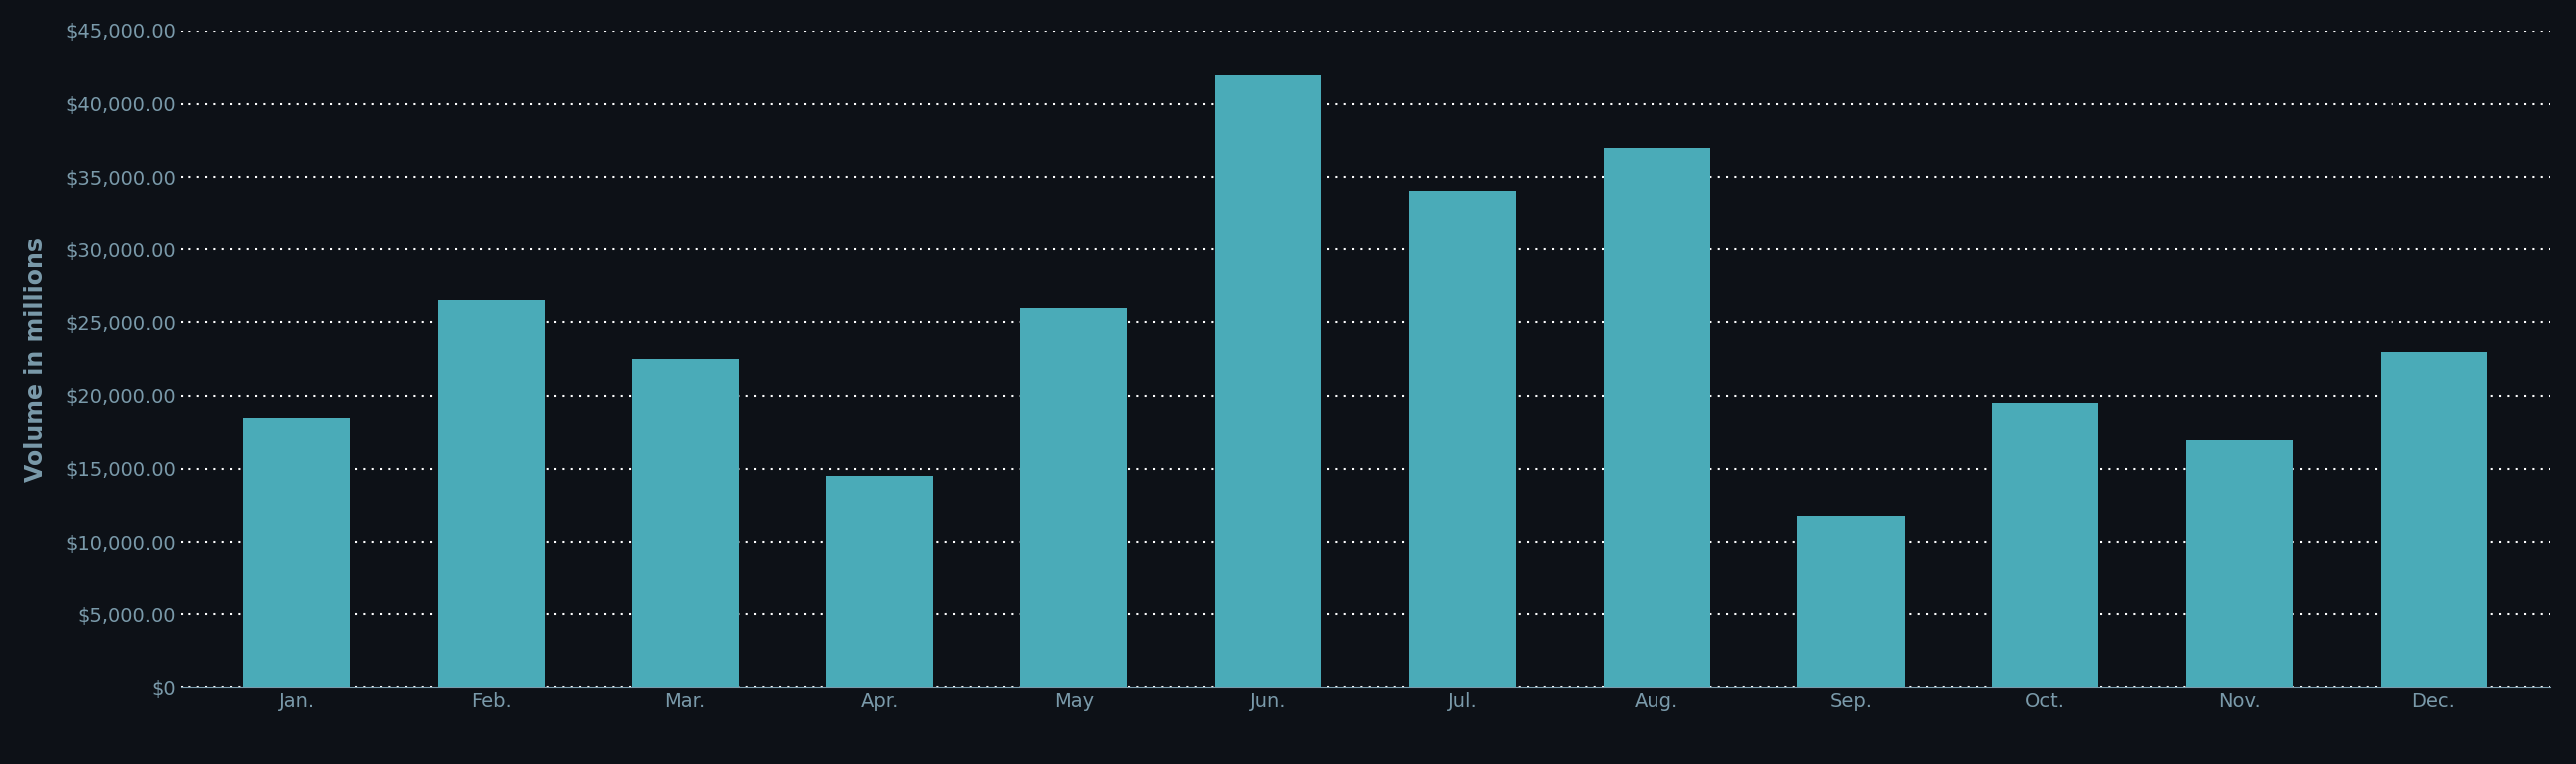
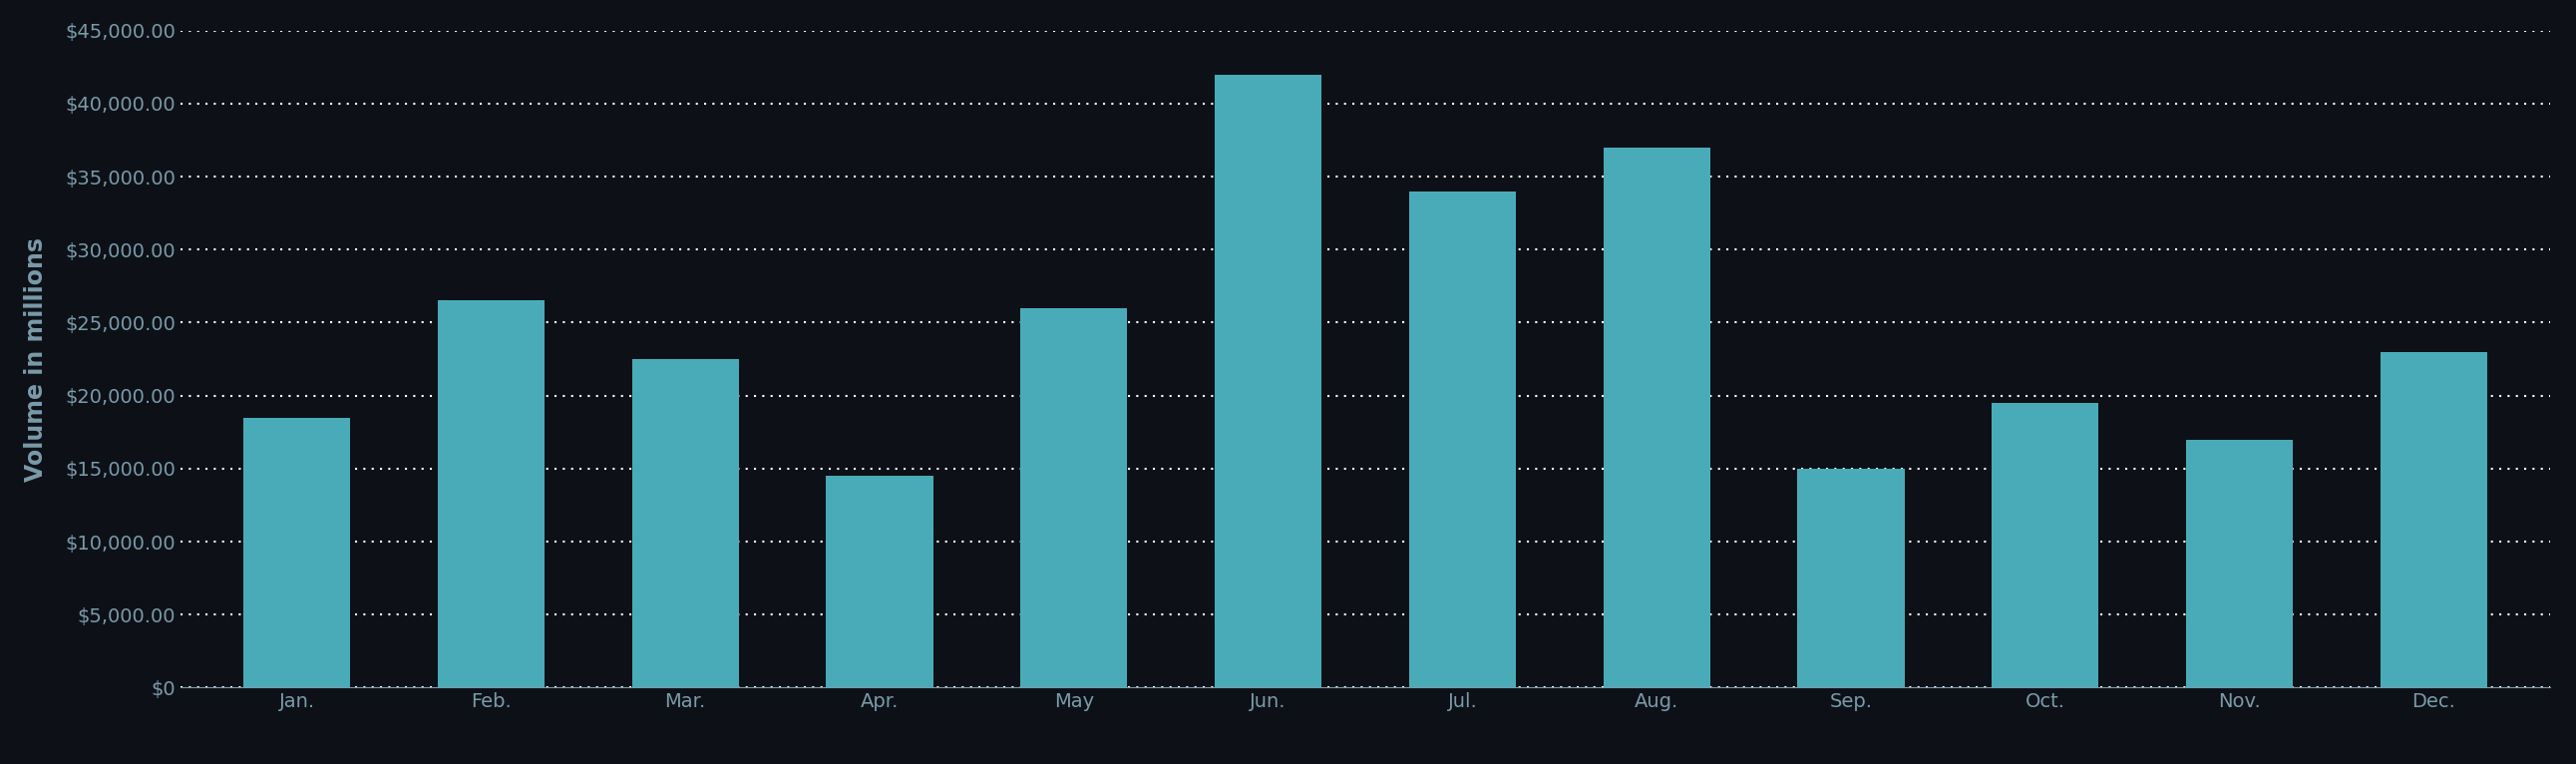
Sep.: $11,800 -> $15,000
